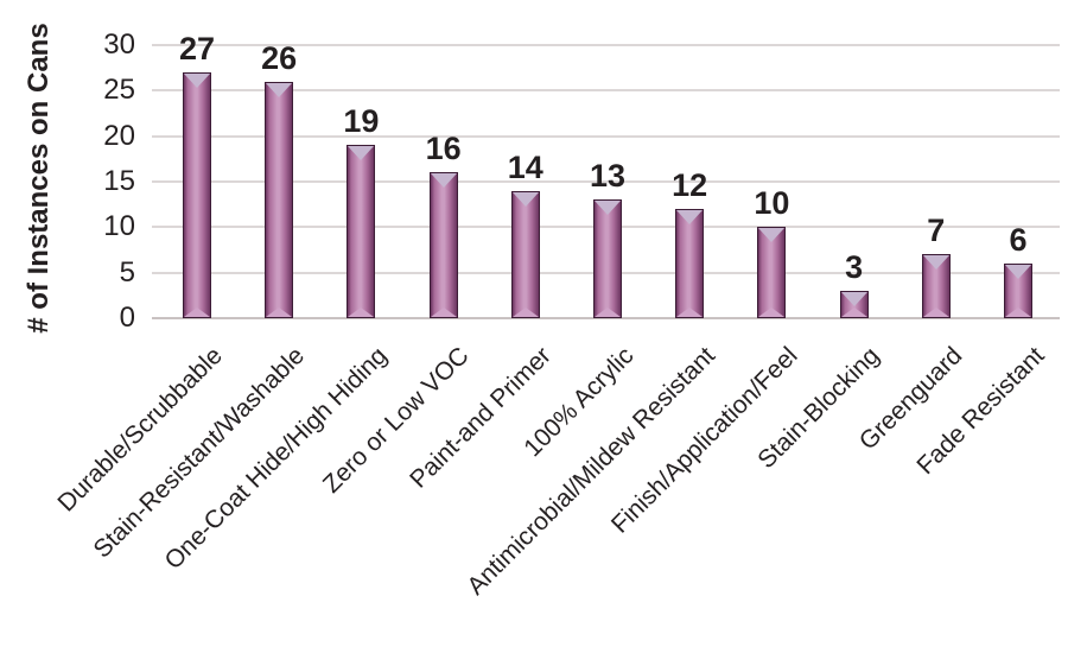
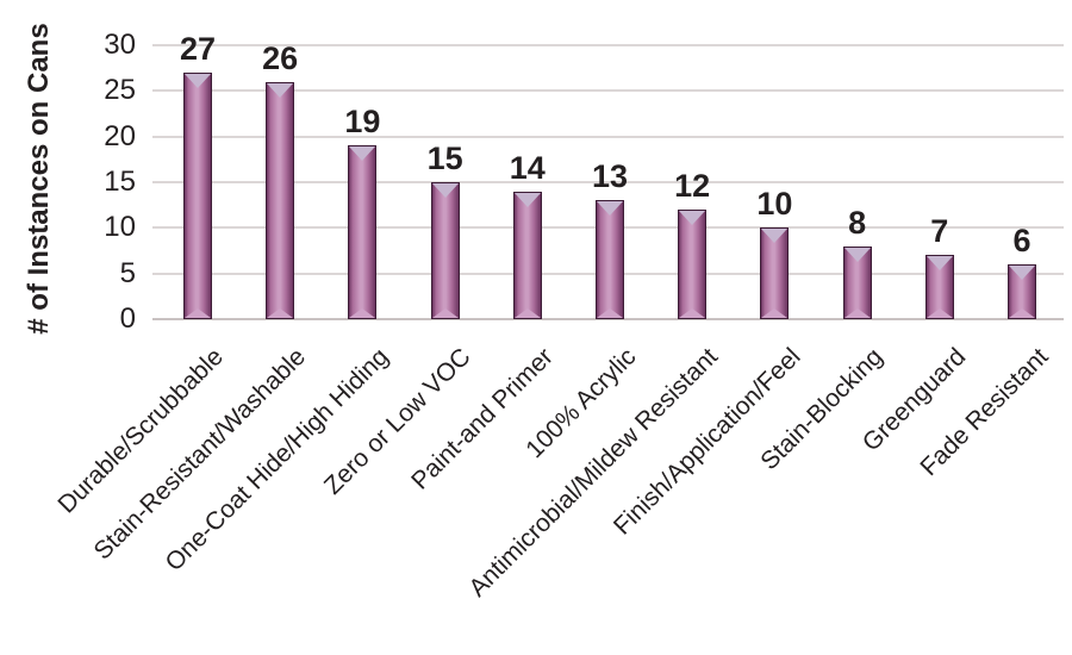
Zero or Low VOC: 16 -> 15
Stain-Blocking: 3 -> 8
